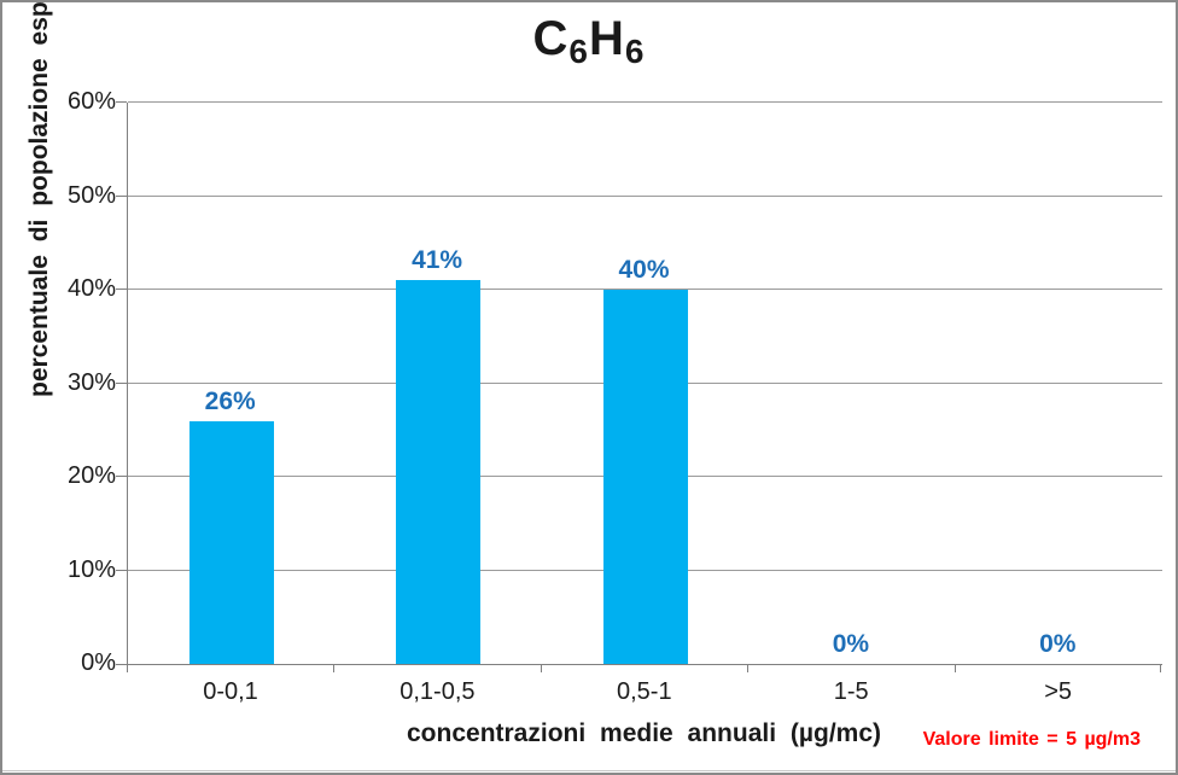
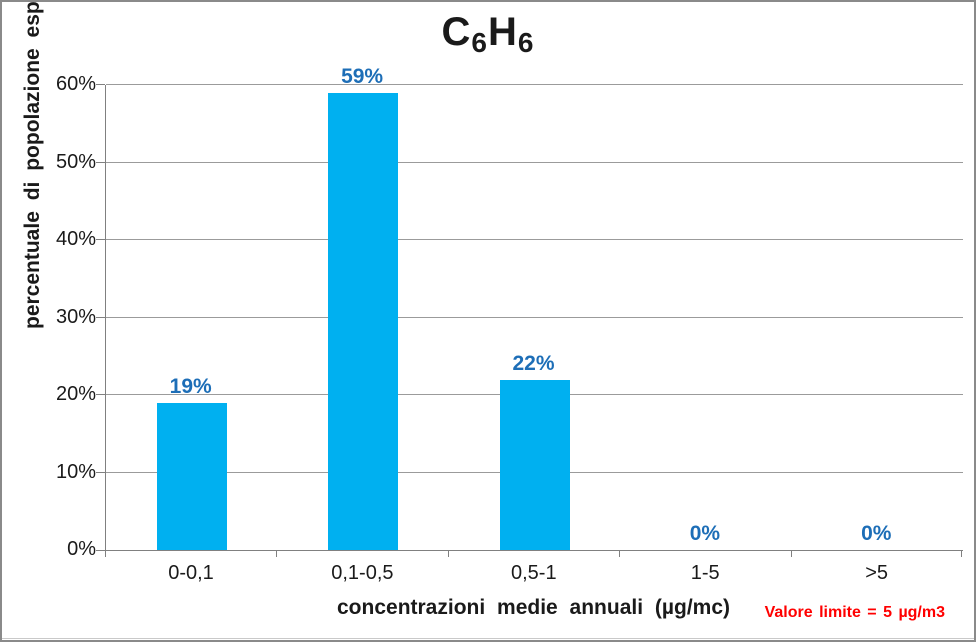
0-0,1: 26% -> 19%
0,1-0,5: 41% -> 59%
0,5-1: 40% -> 22%
